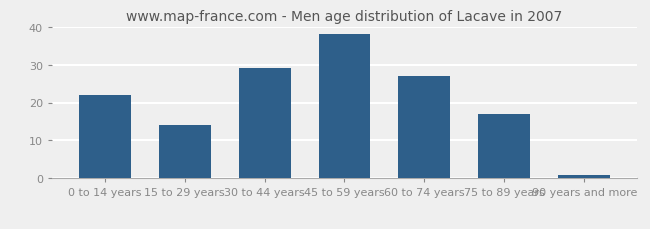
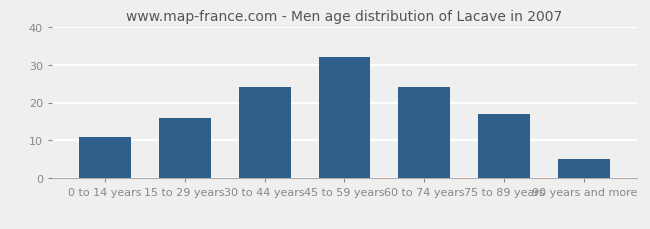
0 to 14 years: 22 -> 11
15 to 29 years: 14 -> 16
30 to 44 years: 29 -> 24
45 to 59 years: 38 -> 32
60 to 74 years: 27 -> 24
90 years and more: 1 -> 5
